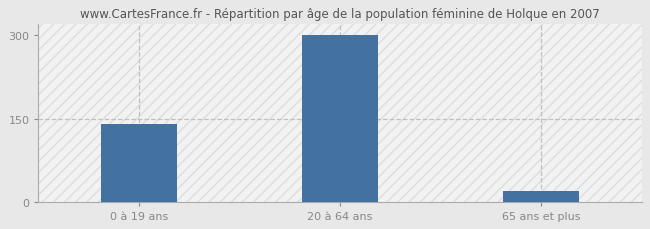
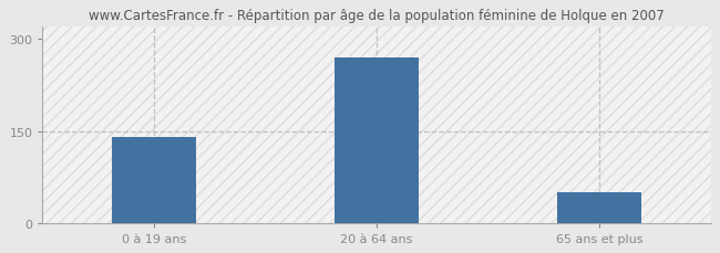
20 à 64 ans: 300 -> 270
65 ans et plus: 20 -> 50
